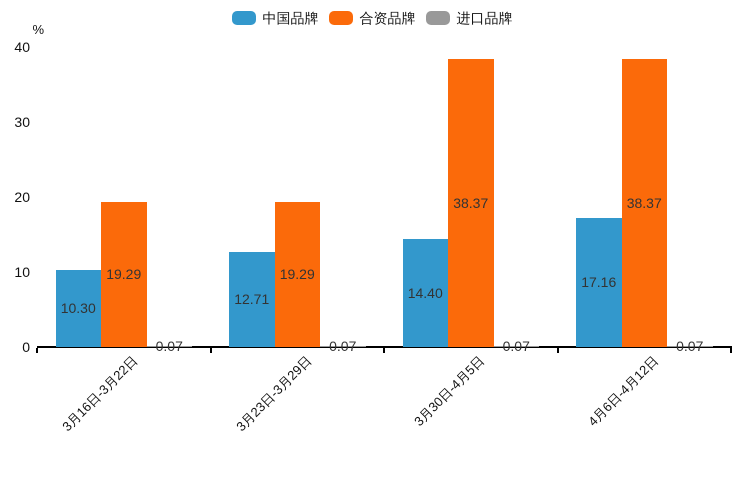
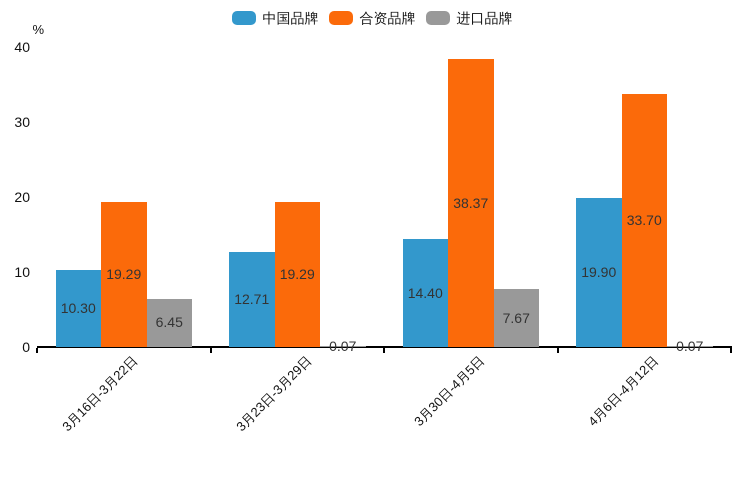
进口品牌/3月16日-3月22日: 0.07 -> 6.45
进口品牌/3月30日-4月5日: 0.07 -> 7.67
中国品牌/4月6日-4月12日: 17.16 -> 19.90
合资品牌/4月6日-4月12日: 38.37 -> 33.70
